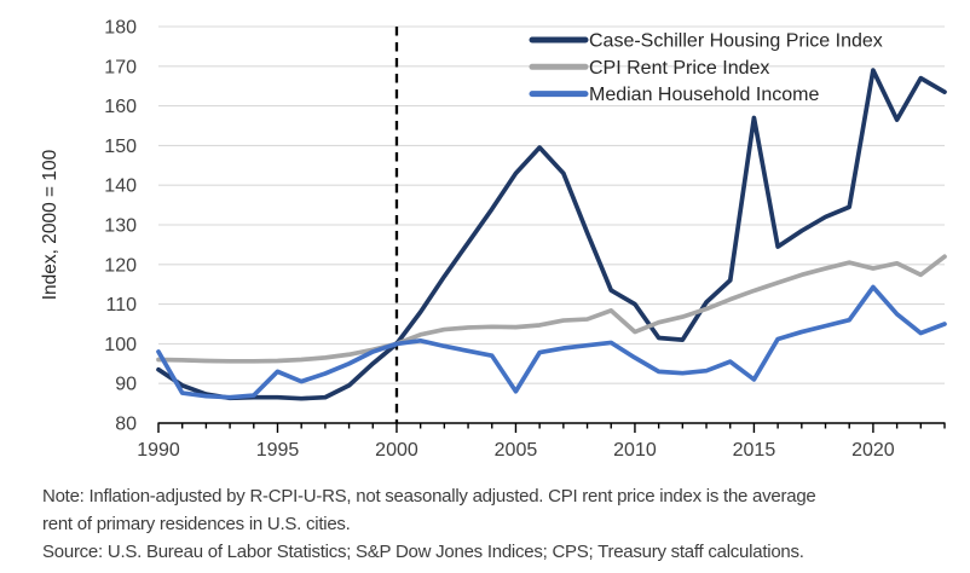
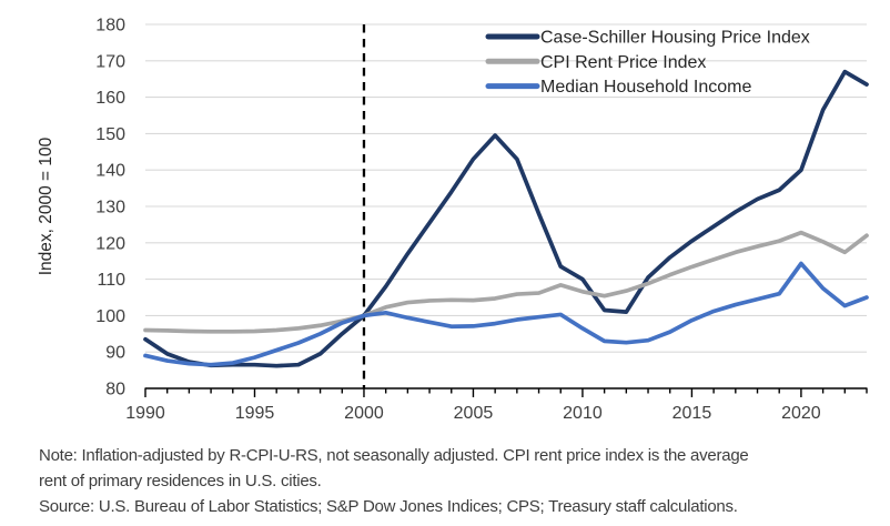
Median Household Income/1990: 98 -> 89
Median Household Income/1995: 93 -> 88
Median Household Income/2005: 88 -> 97
CPI Rent Price Index/2010: 103 -> 107
Case-Schiller Housing Price Index/2015: 157 -> 120
Median Household Income/2015: 91 -> 99
Case-Schiller Housing Price Index/2020: 169 -> 140
CPI Rent Price Index/2020: 119 -> 123
